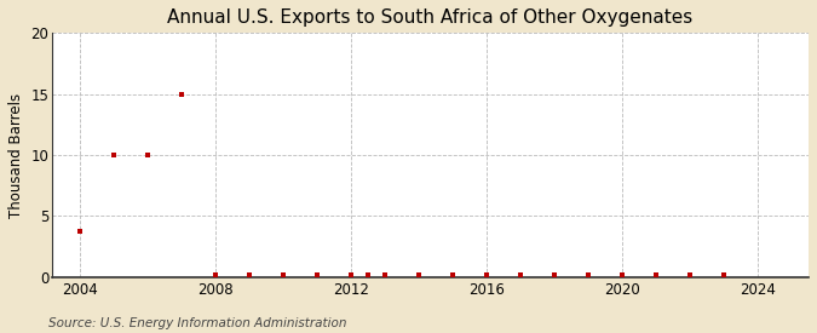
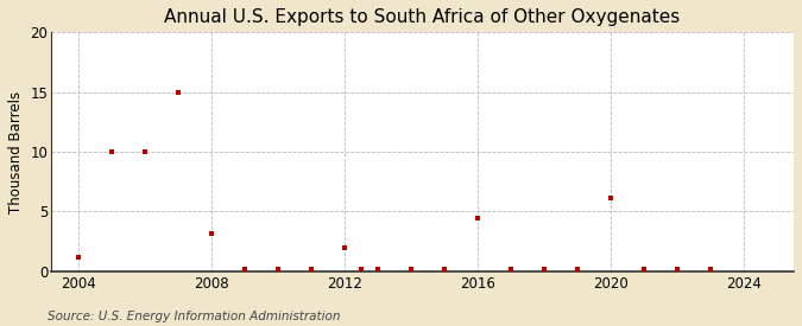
2004: 3.8 -> 1.2
2008: 0.1 -> 3.2
2012: 0.1 -> 2.0
2016: 0.1 -> 4.5
2020: 0.1 -> 6.1
